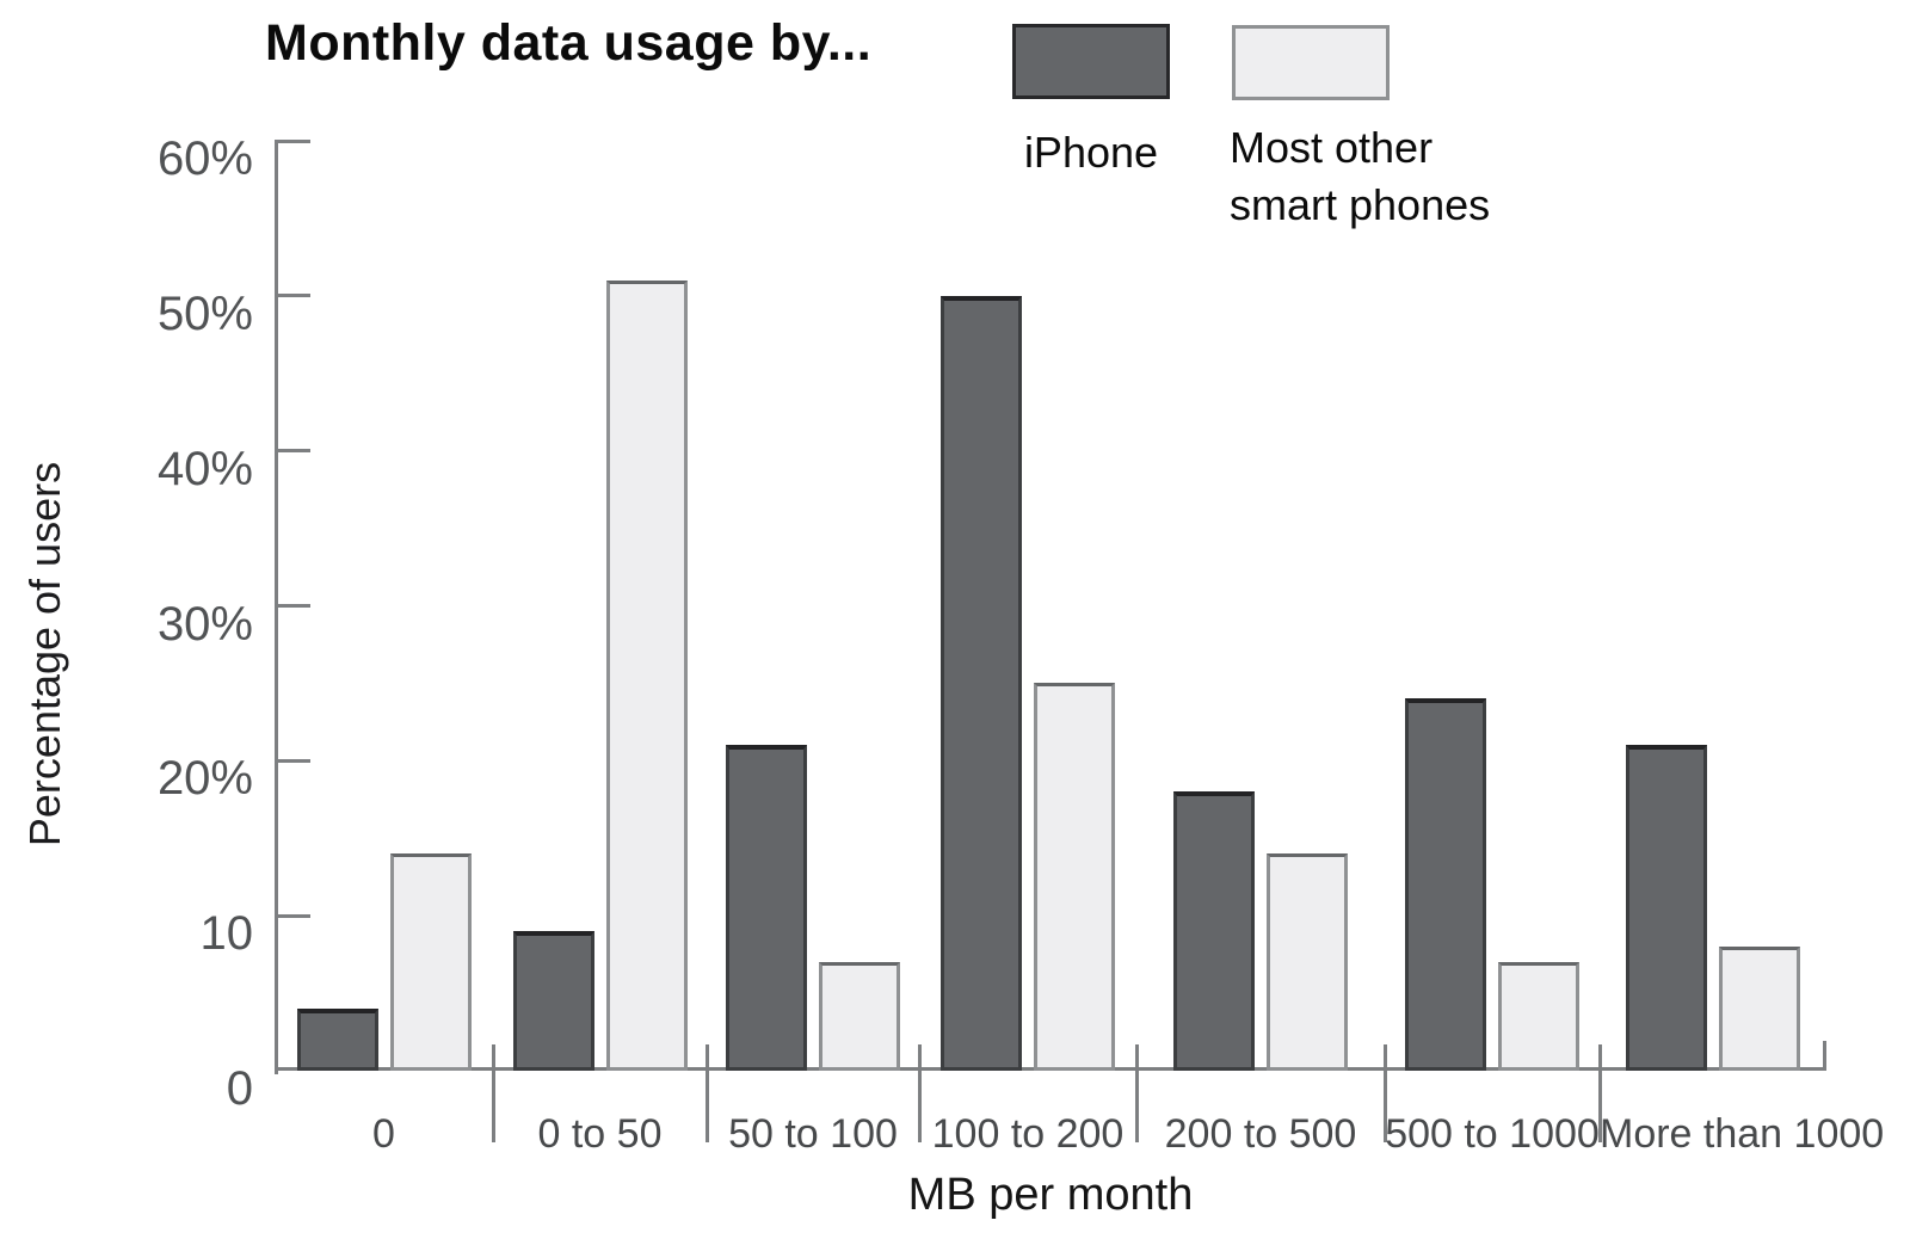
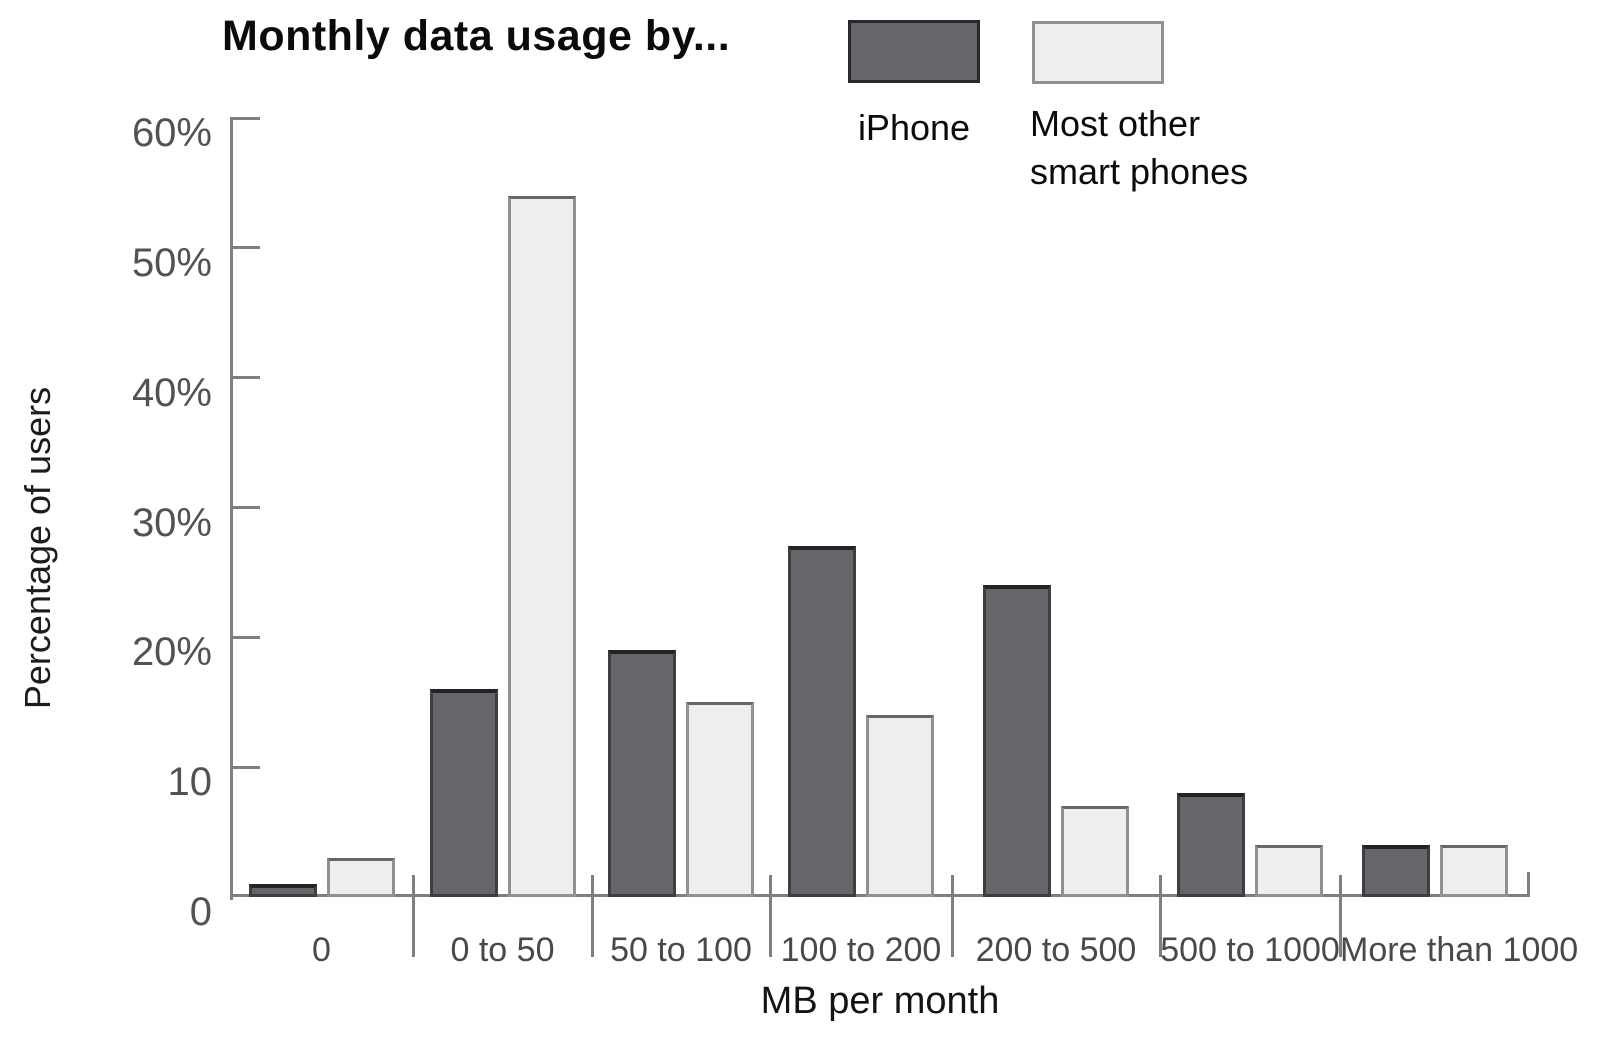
iPhone/0: 4% -> 1%
Most other smart phones/0: 14% -> 3%
iPhone/0 to 50: 9% -> 16%
Most other smart phones/0 to 50: 51% -> 54%
iPhone/50 to 100: 21% -> 19%
Most other smart phones/50 to 100: 7% -> 15%
iPhone/100 to 200: 50% -> 27%
Most other smart phones/100 to 200: 25% -> 14%
iPhone/200 to 500: 18% -> 24%
Most other smart phones/200 to 500: 14% -> 7%
iPhone/500 to 1000: 24% -> 8%
Most other smart phones/500 to 1000: 7% -> 4%
iPhone/More than 1000: 21% -> 4%
Most other smart phones/More than 1000: 8% -> 4%
